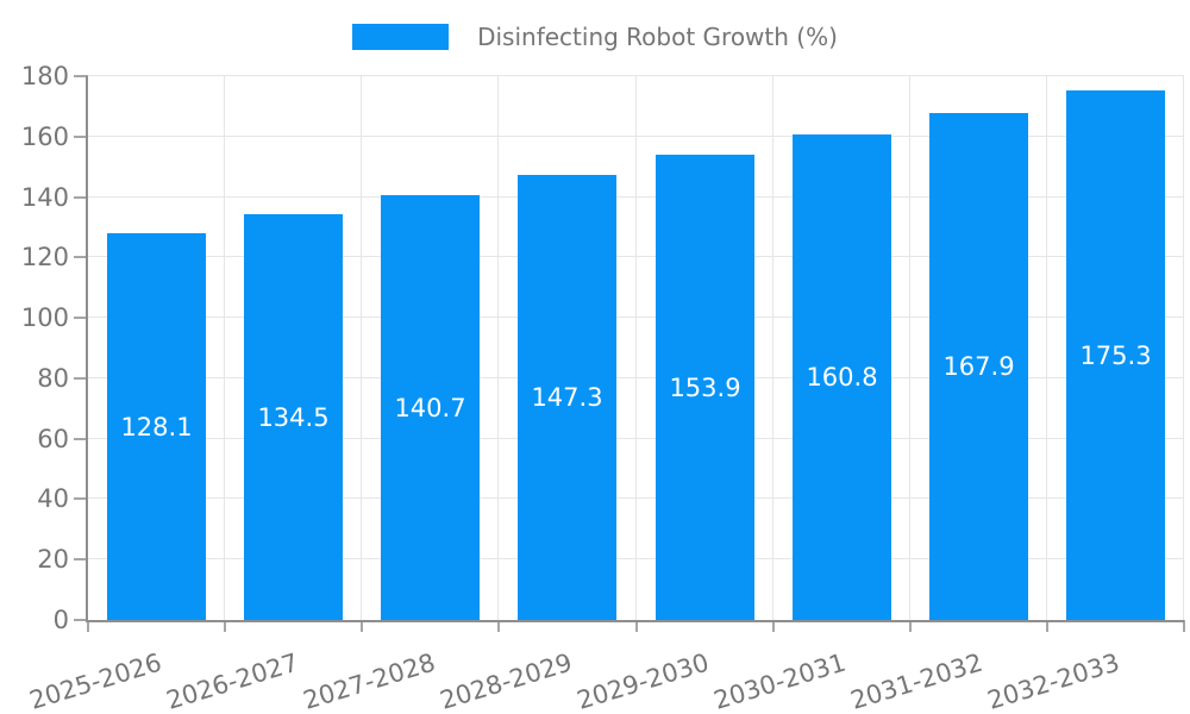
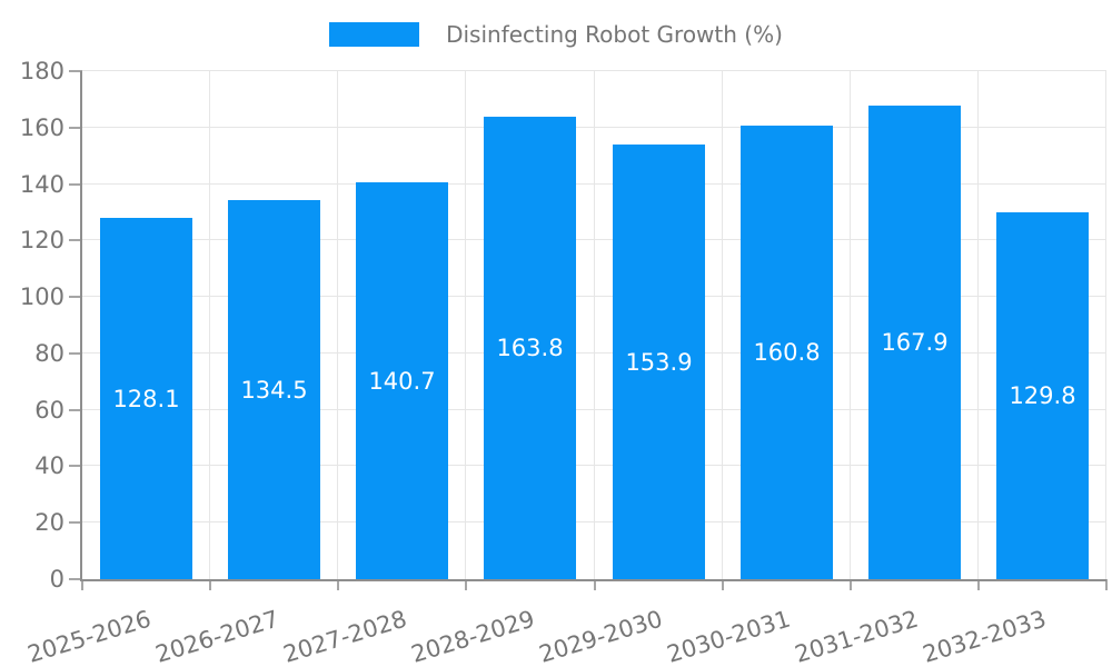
2028-2029: 147.3 -> 163.8
2032-2033: 175.3 -> 129.8
